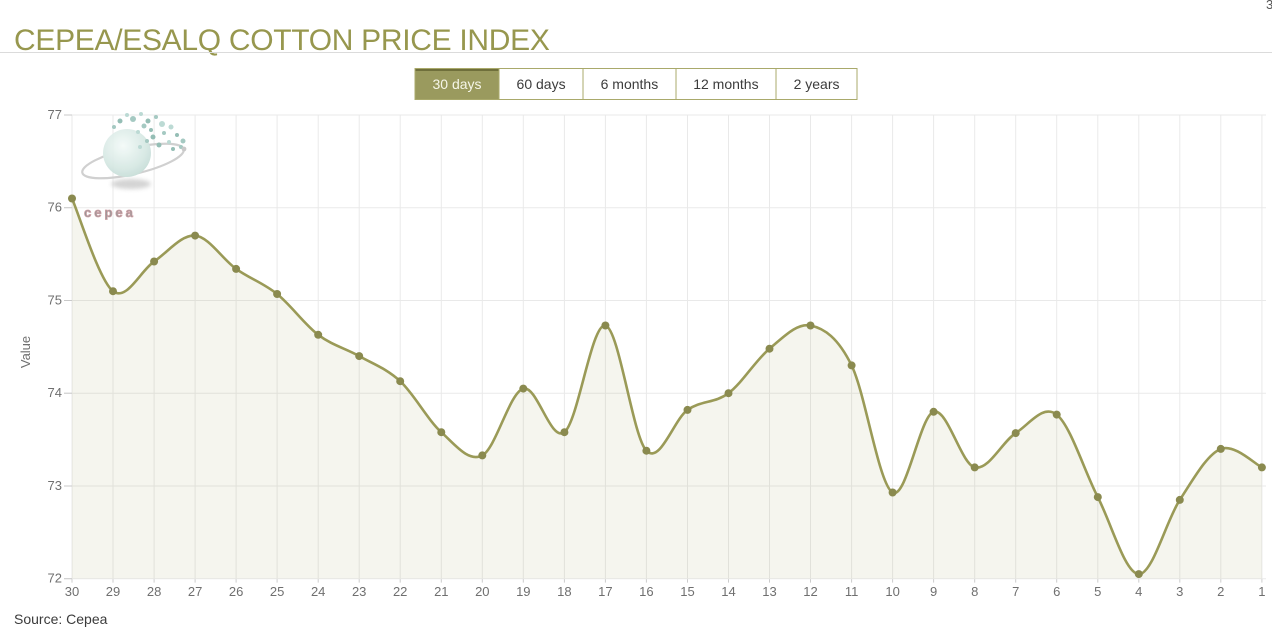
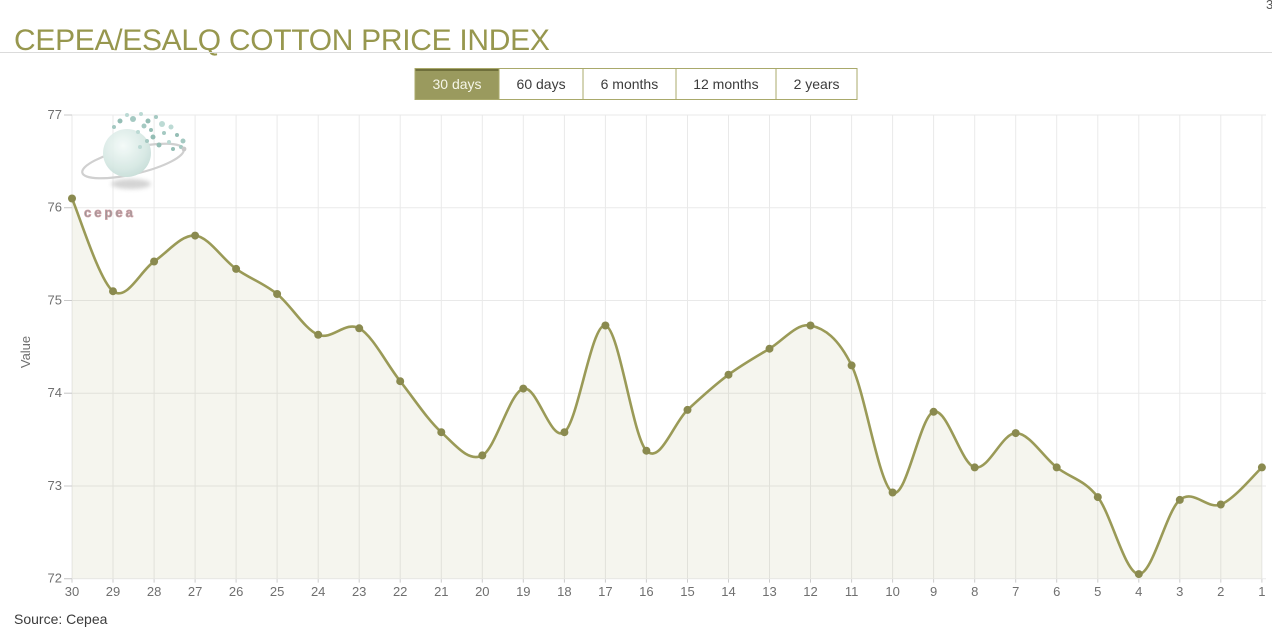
23: 74.4 -> 74.7
14: 74.0 -> 74.2
6: 73.8 -> 73.2
2: 73.4 -> 72.8
